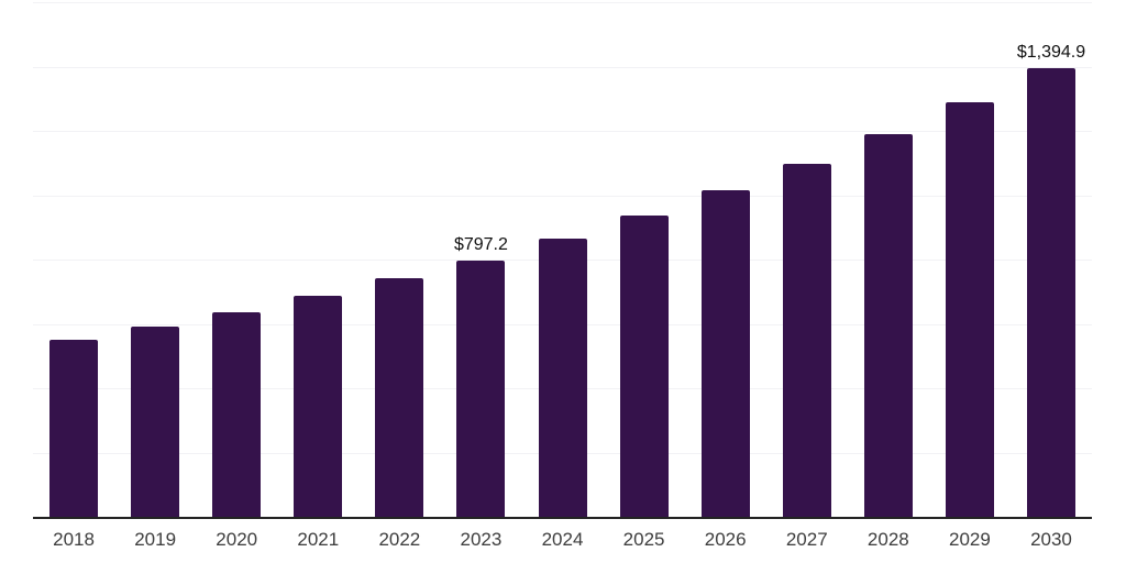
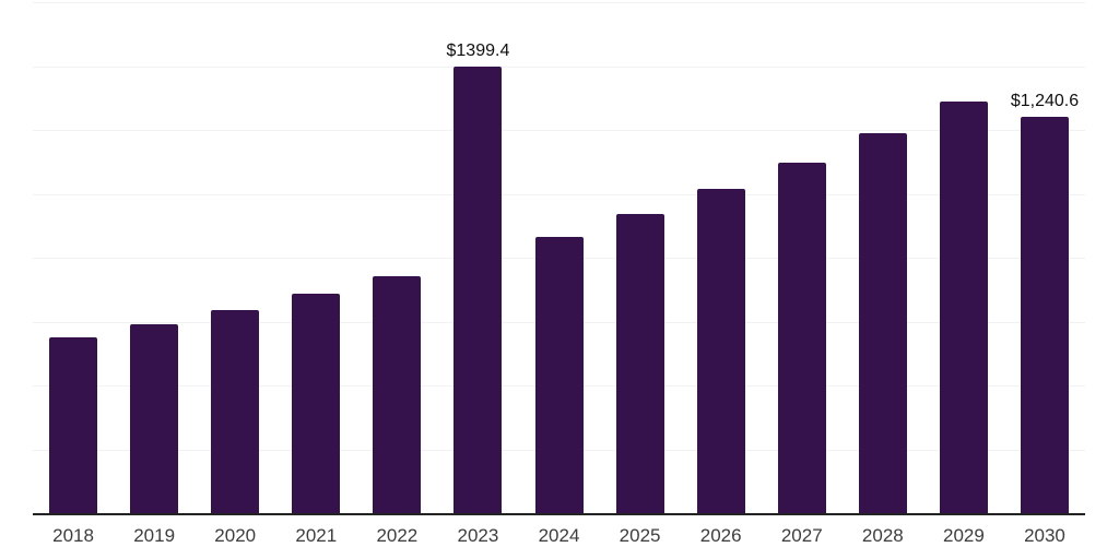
2023: $797.2 -> $1399.4
2030: $1,394.9 -> $1,240.6
